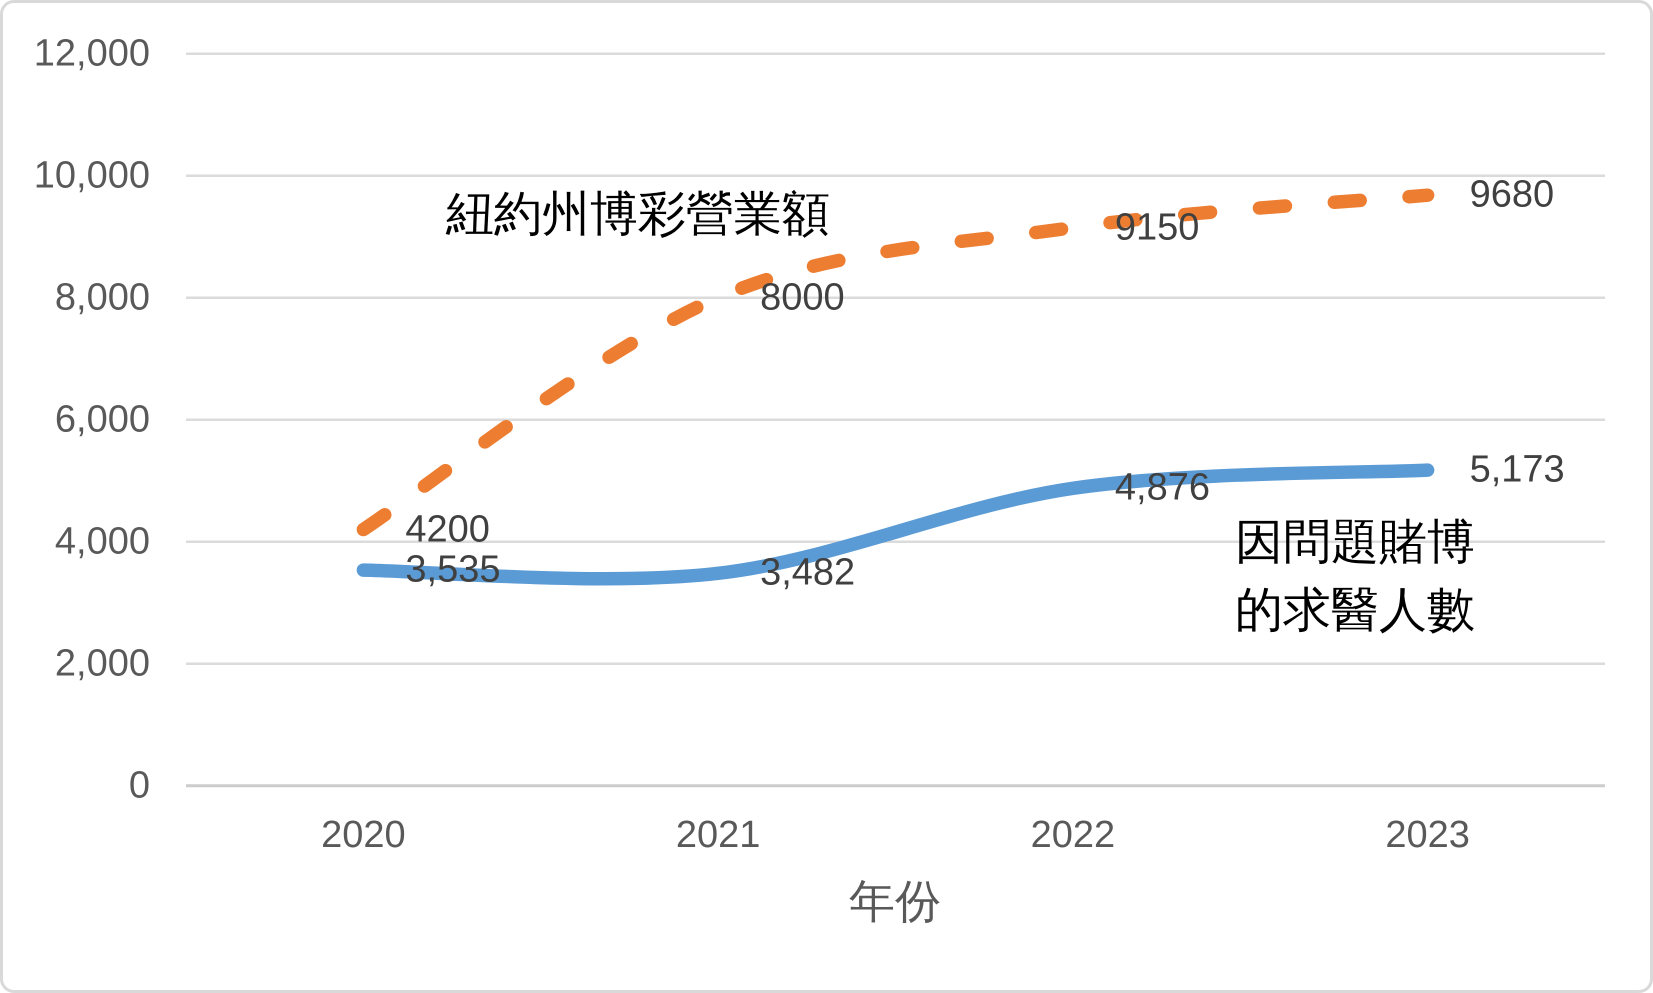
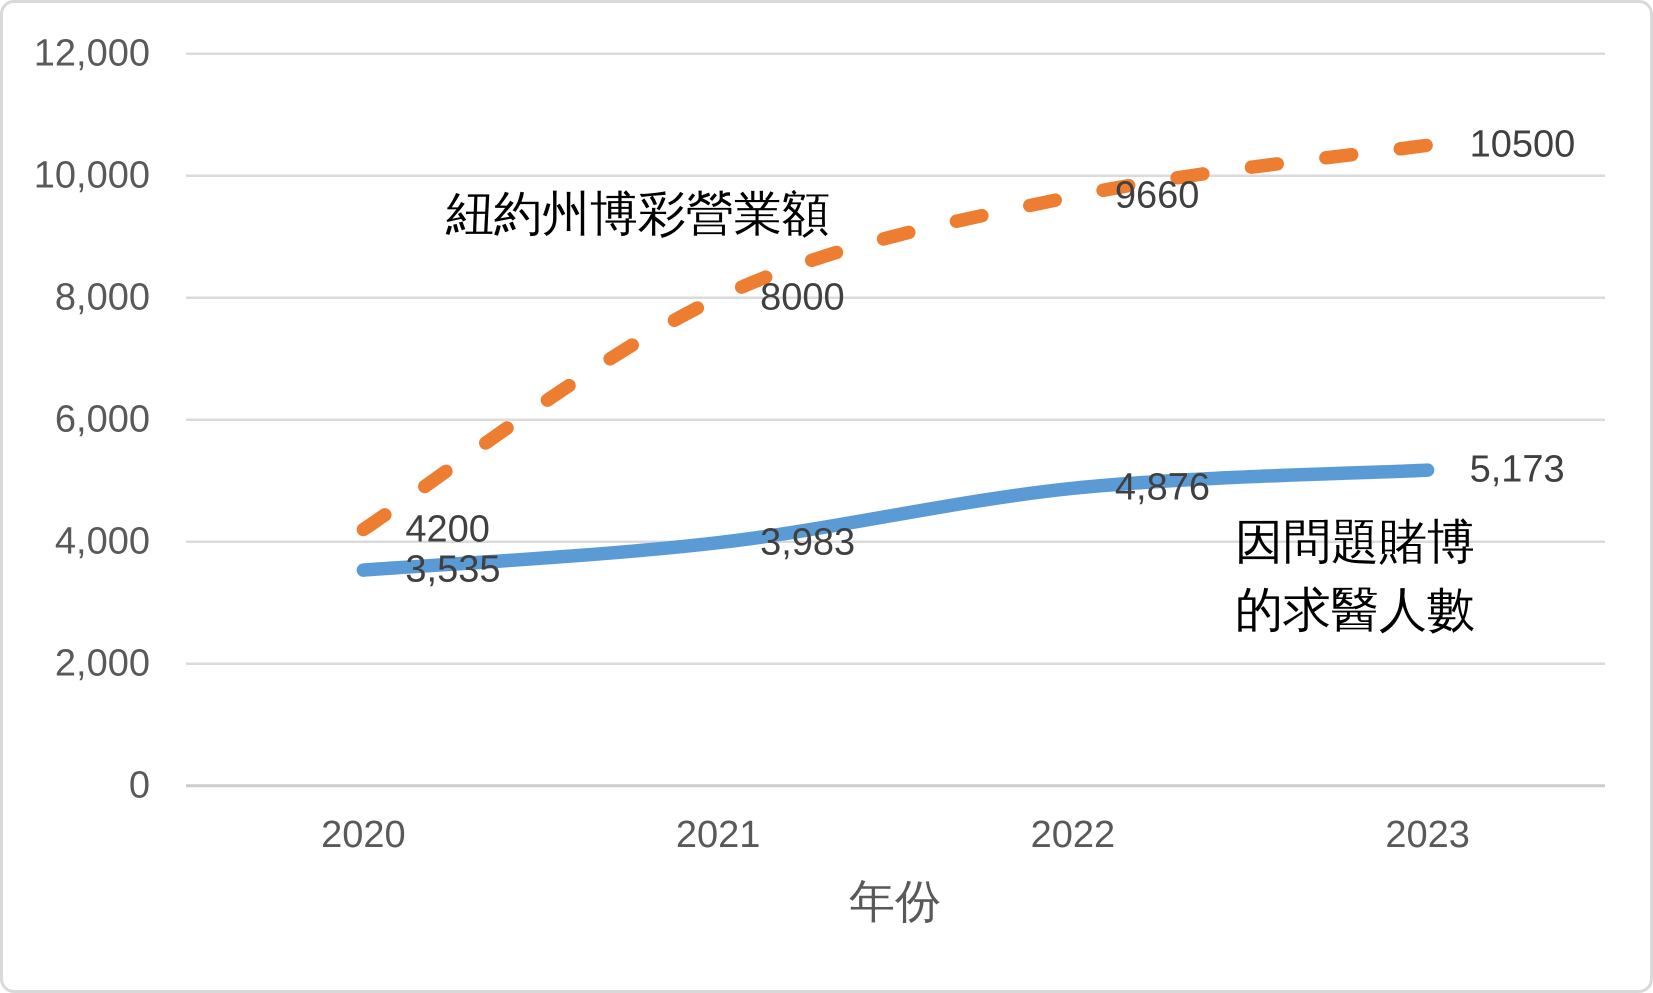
因問題賭博的求醫人數/2021: 3,482 -> 3,983
紐約州博彩營業額/2022: 9150 -> 9660
紐約州博彩營業額/2023: 9680 -> 10500
